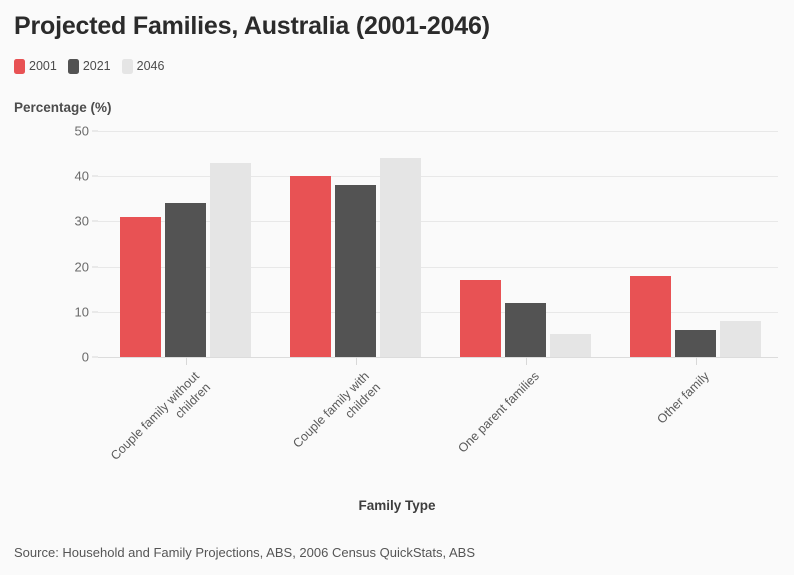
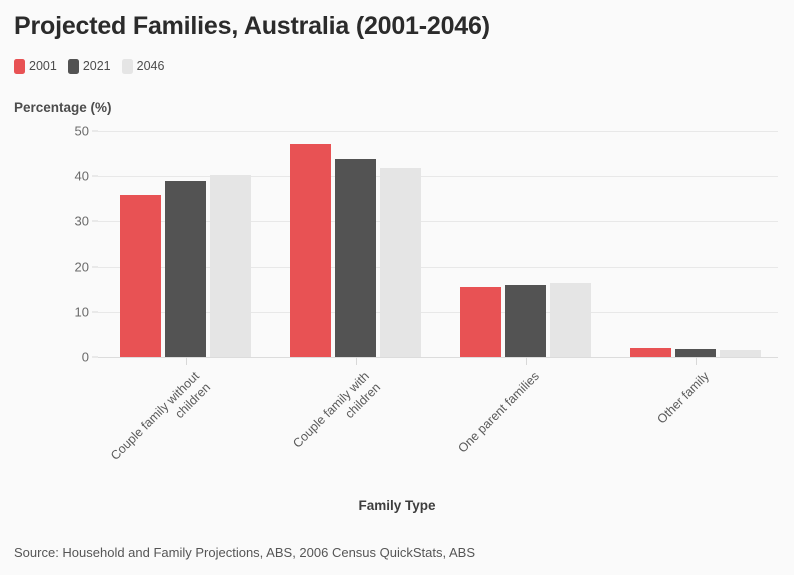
2001/Couple family without children: 31 -> 36
2021/Couple family without children: 34 -> 39
2046/Couple family without children: 43 -> 40
2001/Couple family with children: 40 -> 47
2021/Couple family with children: 38 -> 44
2046/Couple family with children: 44 -> 42
2001/One parent families: 17 -> 16
2021/One parent families: 12 -> 16
2046/One parent families: 5 -> 16
2001/Other family: 18 -> 2
2021/Other family: 6 -> 2
2046/Other family: 8 -> 2
